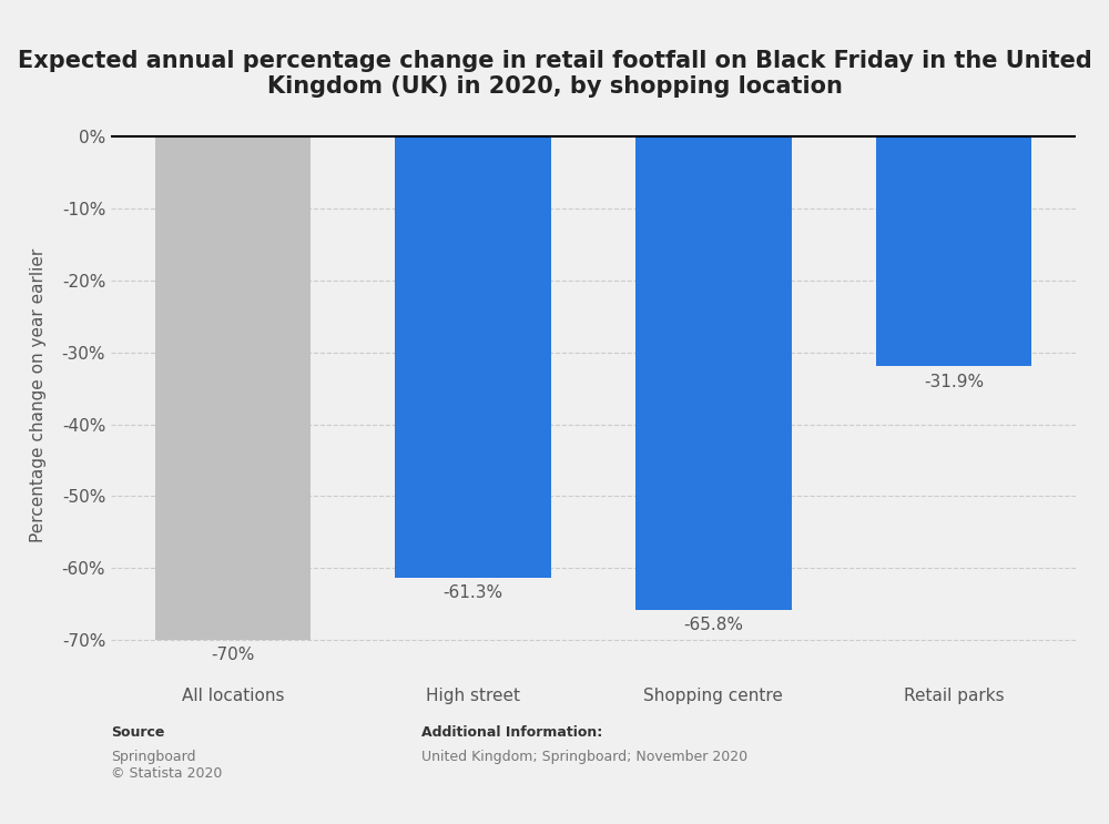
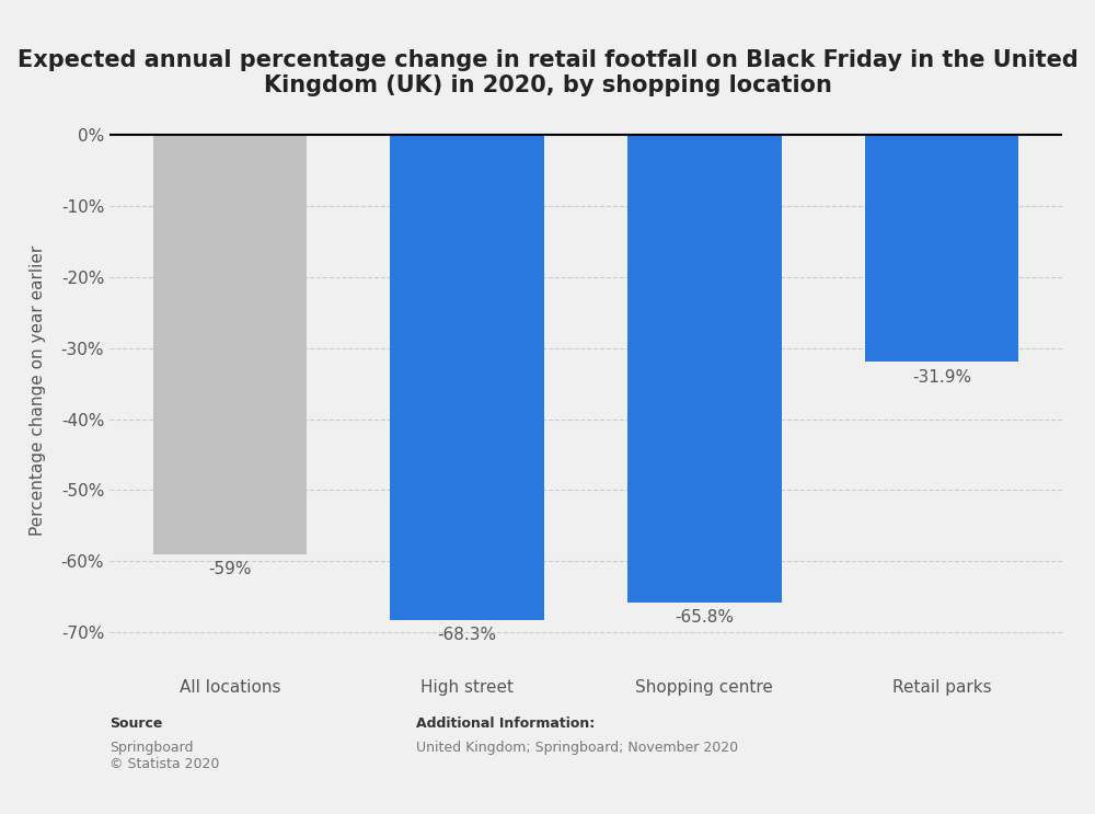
All locations: -70% -> -59%
High street: -61.3% -> -68.3%
